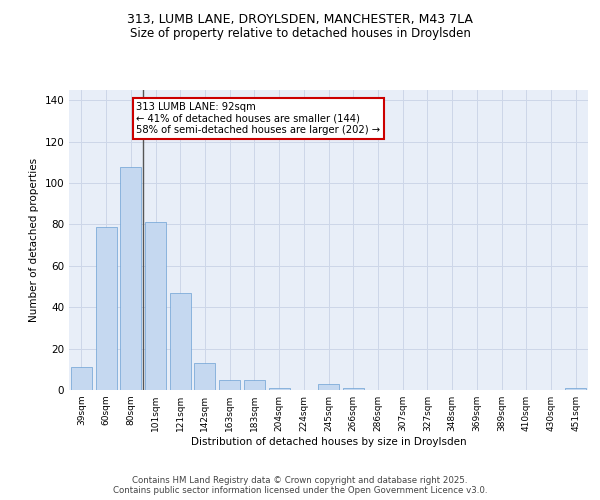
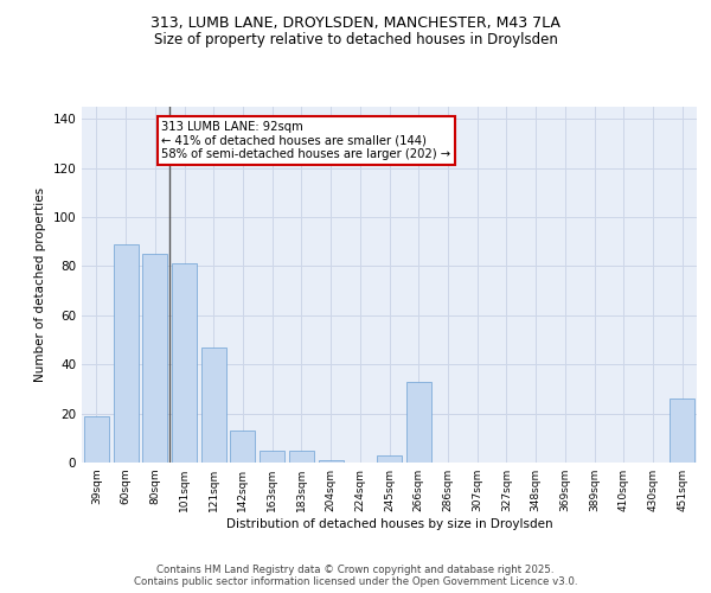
39sqm: 11 -> 19
60sqm: 79 -> 89
80sqm: 108 -> 85
266sqm: 1 -> 33
451sqm: 1 -> 26
